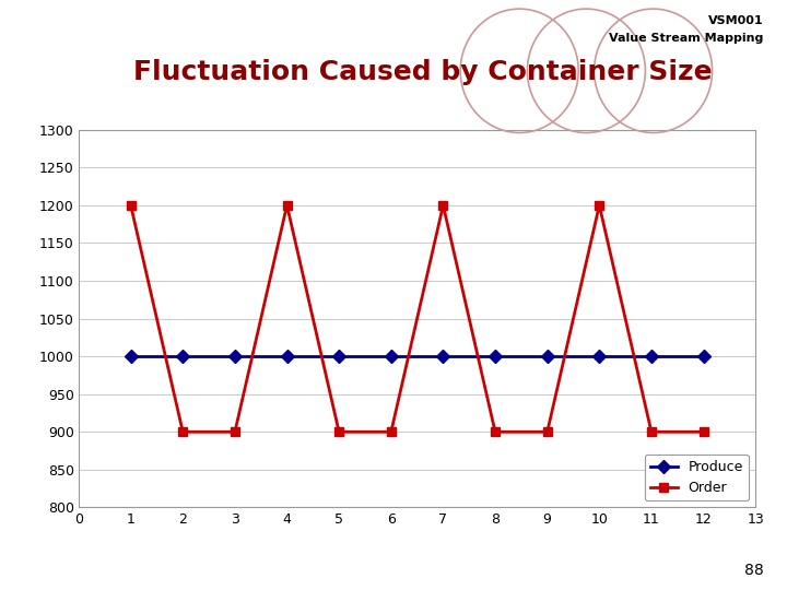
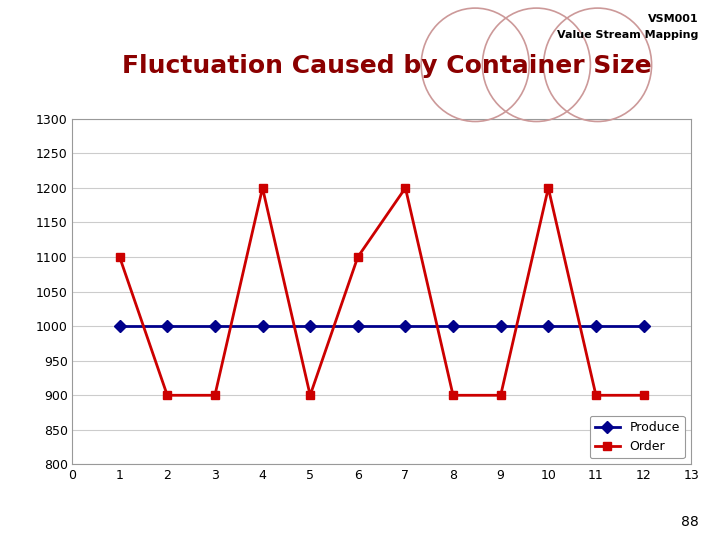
Order/1: 1200 -> 1100
Order/6: 900 -> 1100
